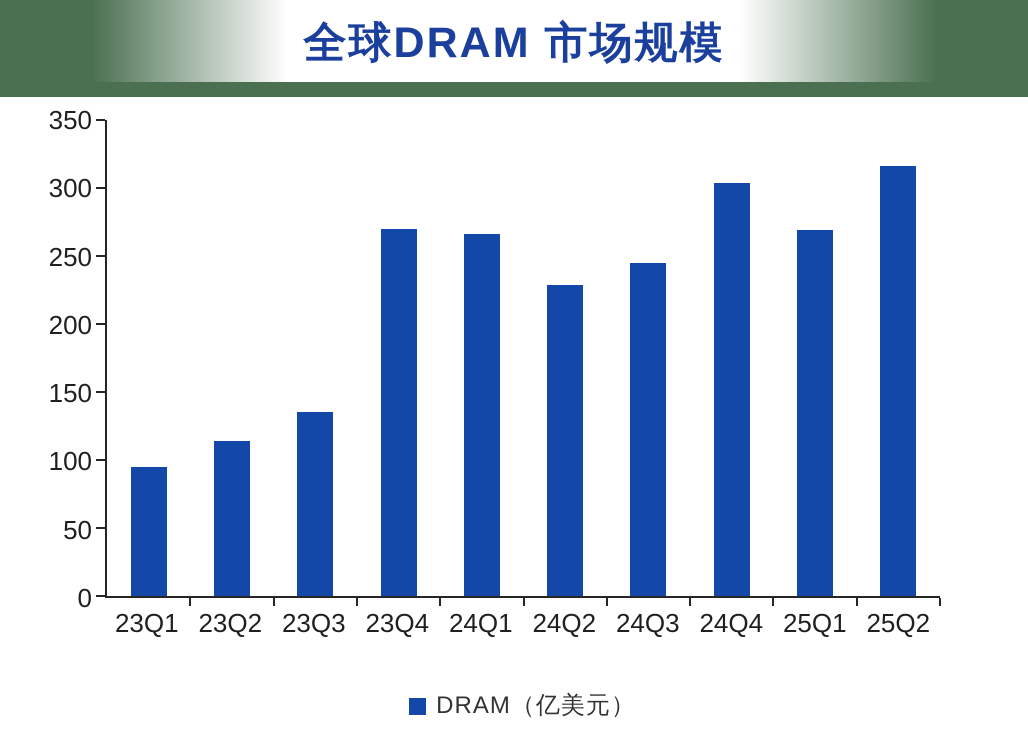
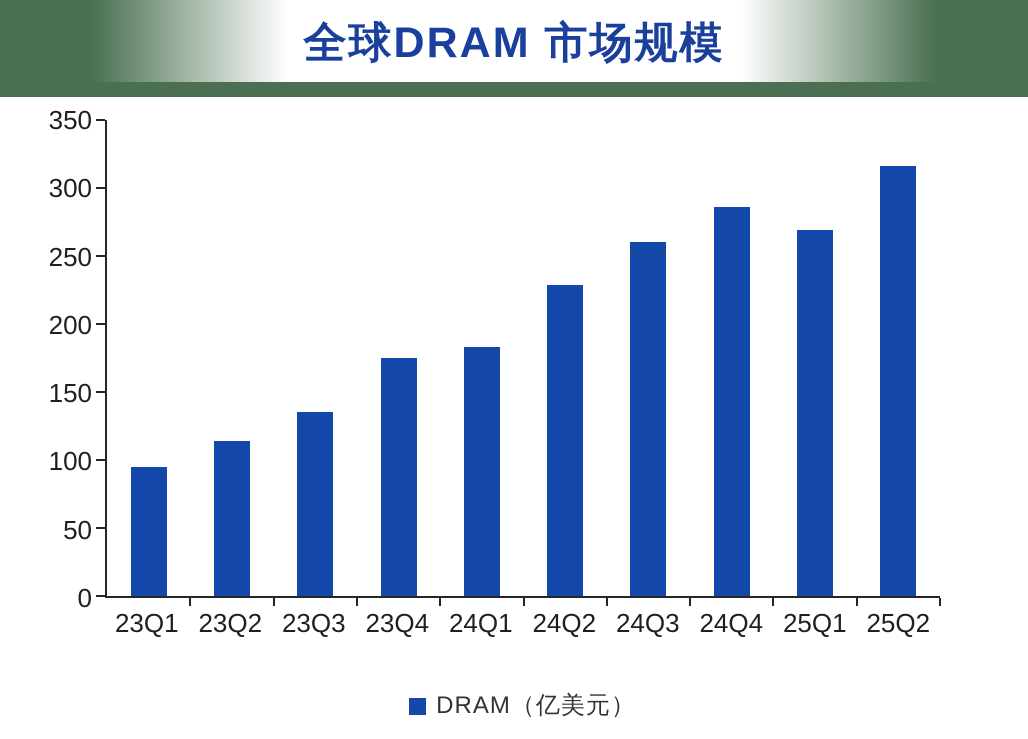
23Q4: 270 -> 175
24Q1: 266 -> 183
24Q3: 245 -> 260
24Q4: 304 -> 286
